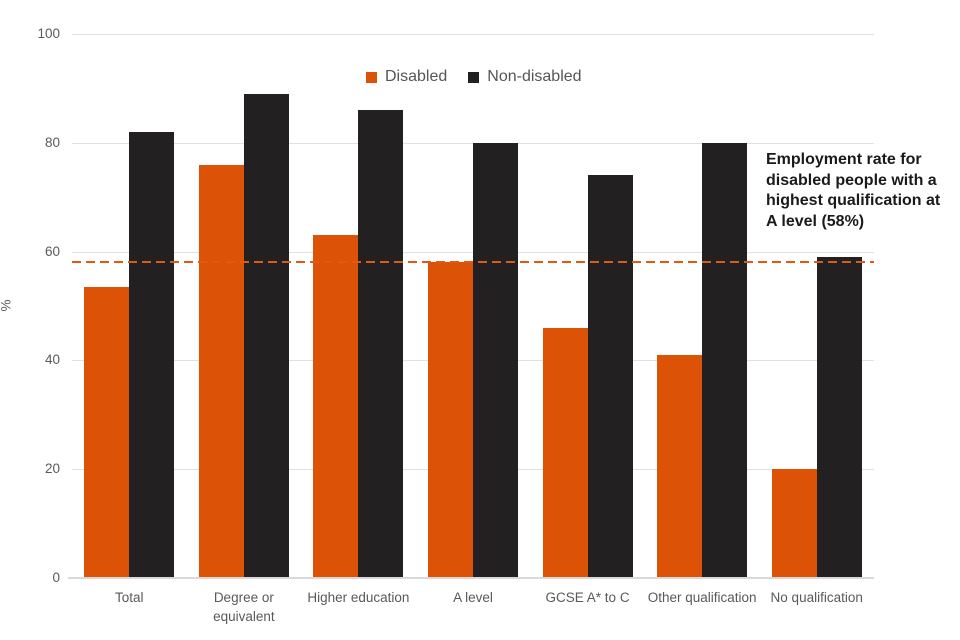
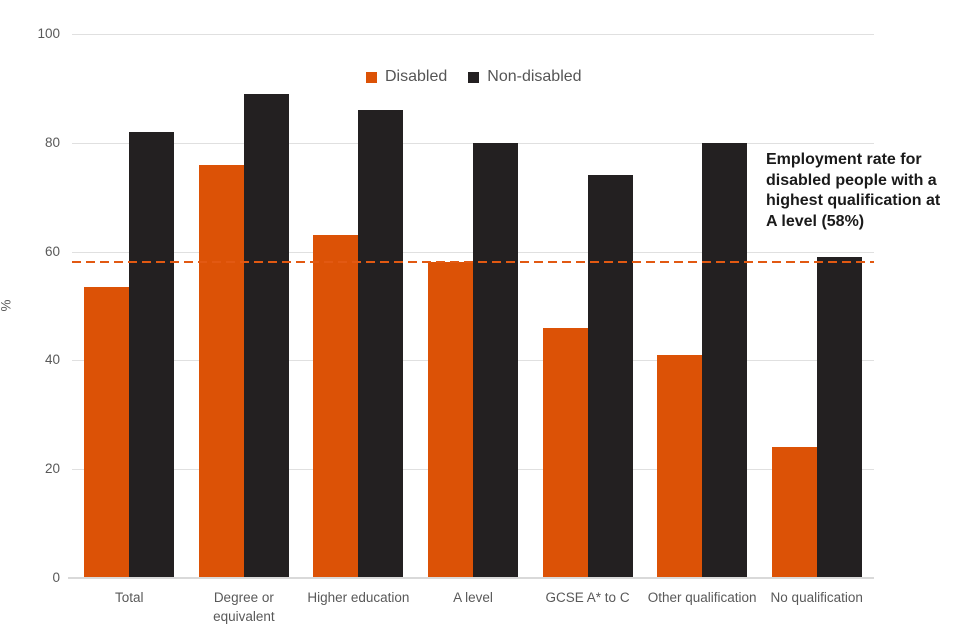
Disabled/No qualification: 20 -> 24
